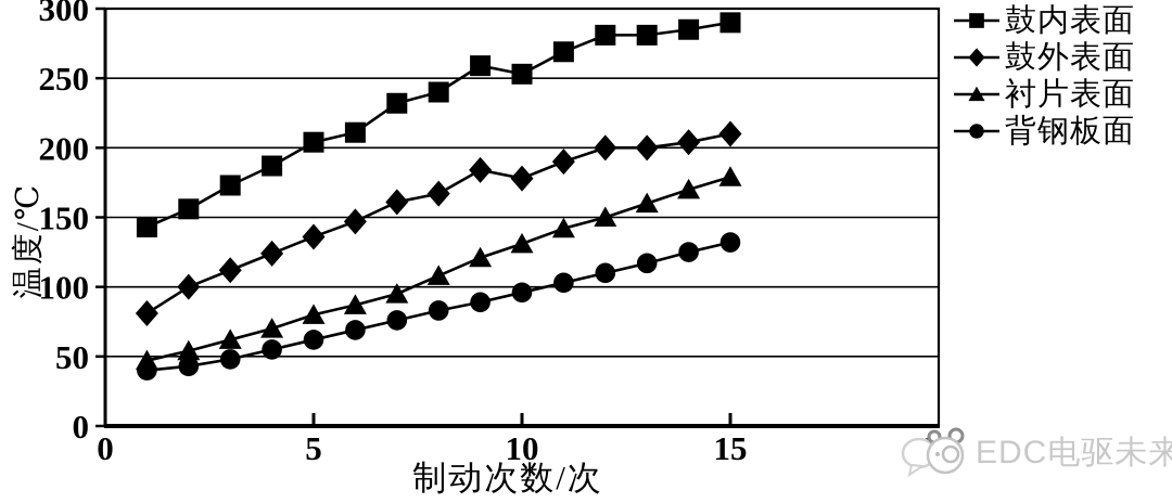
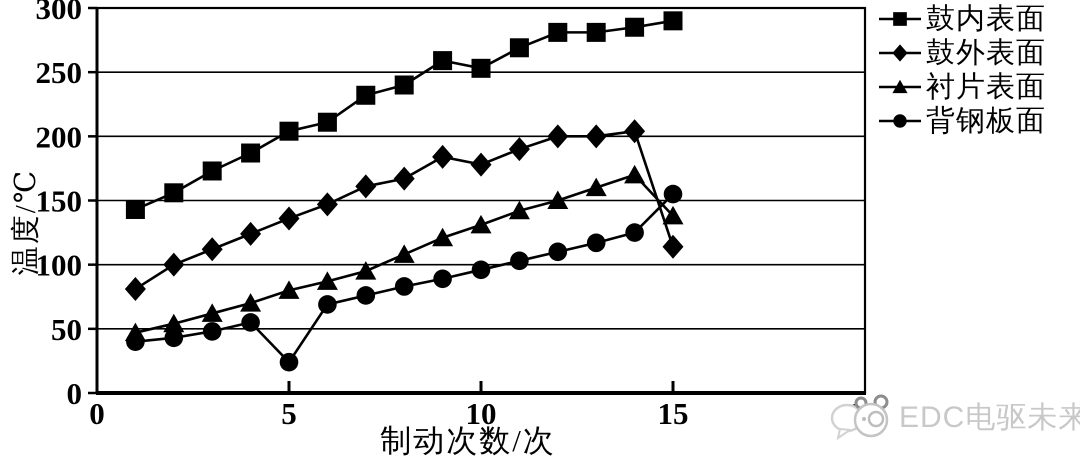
背钢板面/5: 62 -> 24
鼓外表面/15: 210 -> 114
衬片表面/15: 179 -> 138
背钢板面/15: 132 -> 155
